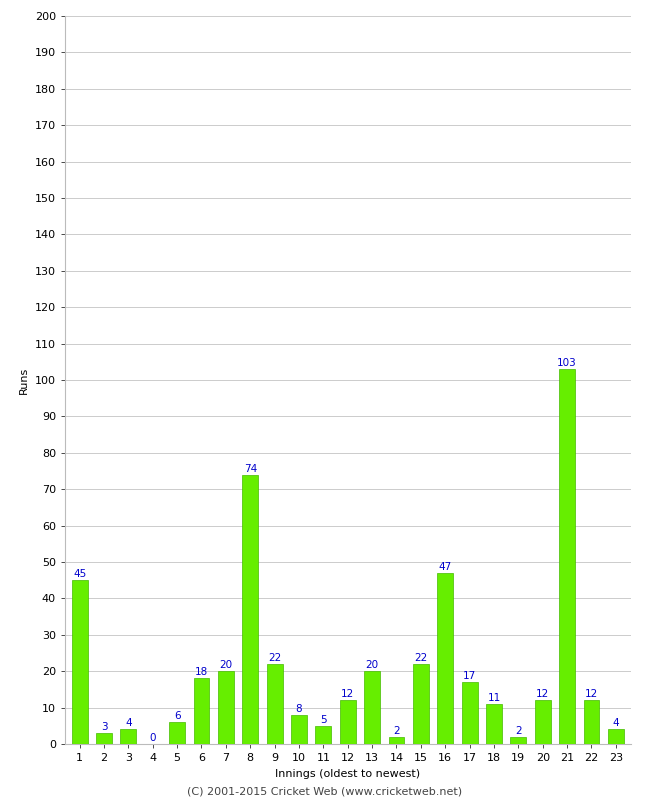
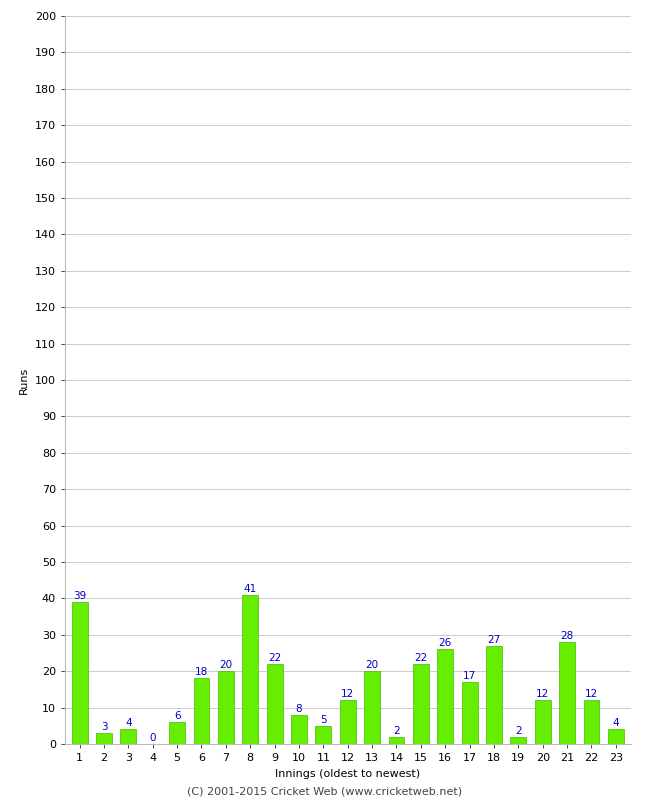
1: 45 -> 39
8: 74 -> 41
16: 47 -> 26
18: 11 -> 27
21: 103 -> 28
